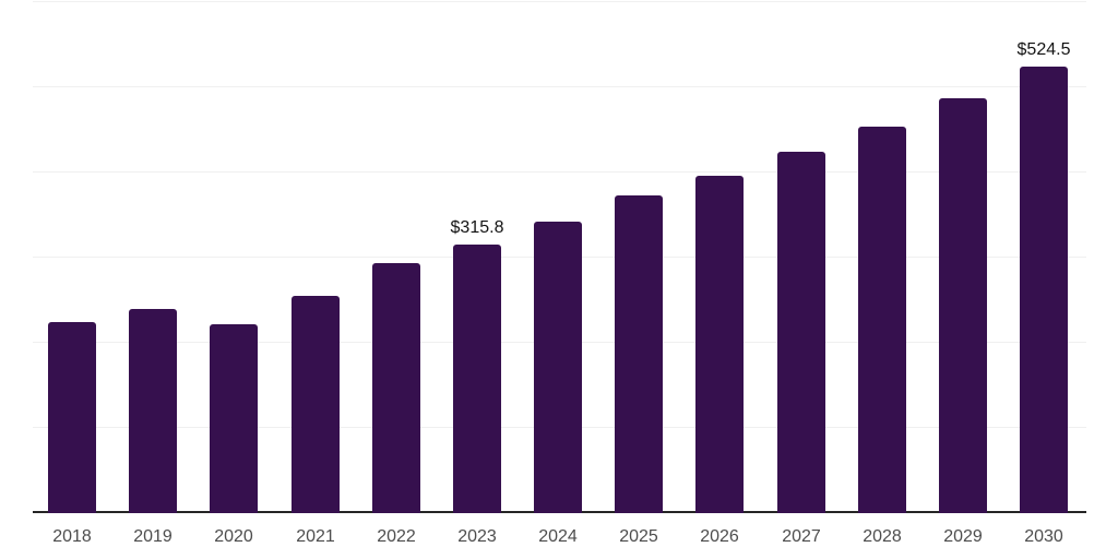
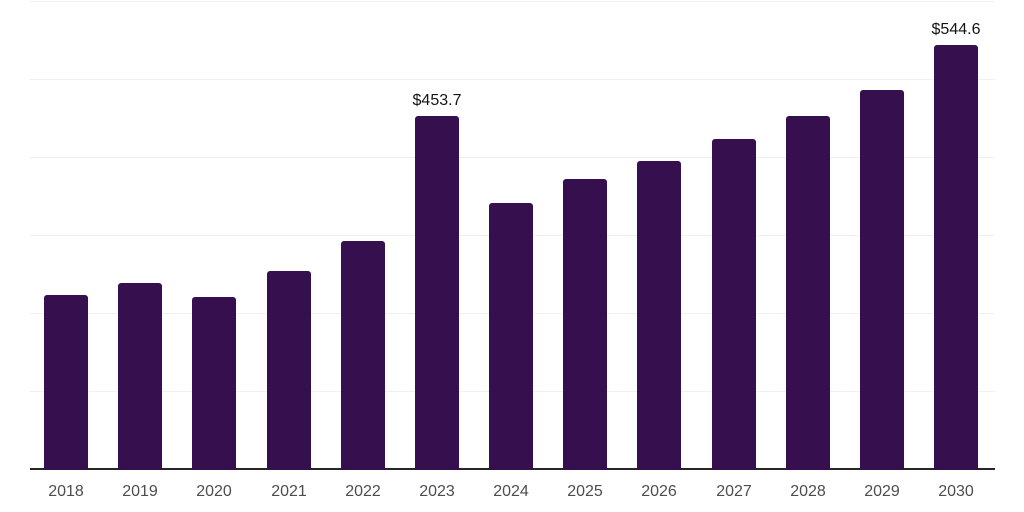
2023: $315.8 -> $453.7
2030: $524.5 -> $544.6
